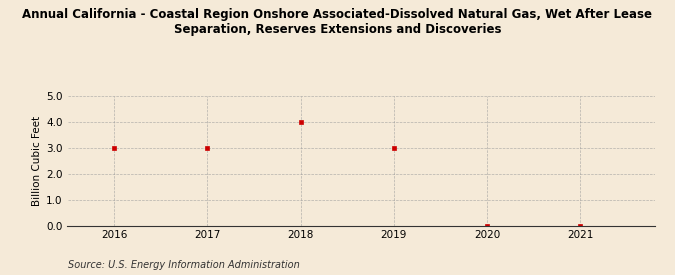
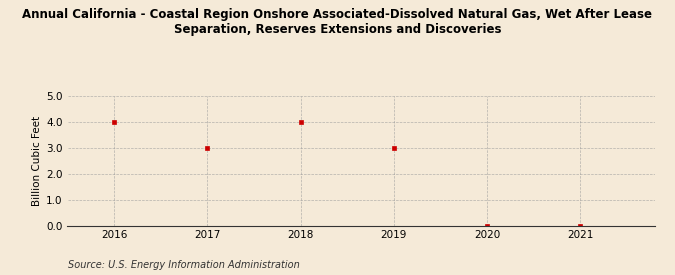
2016: 3 -> 4
